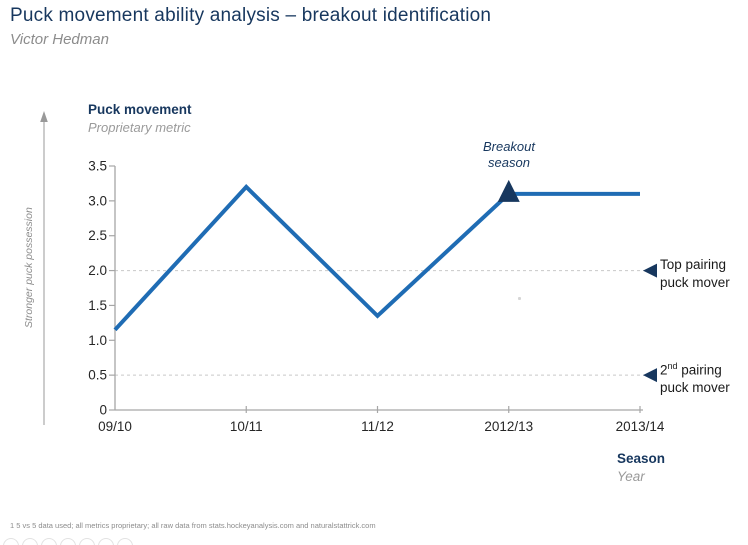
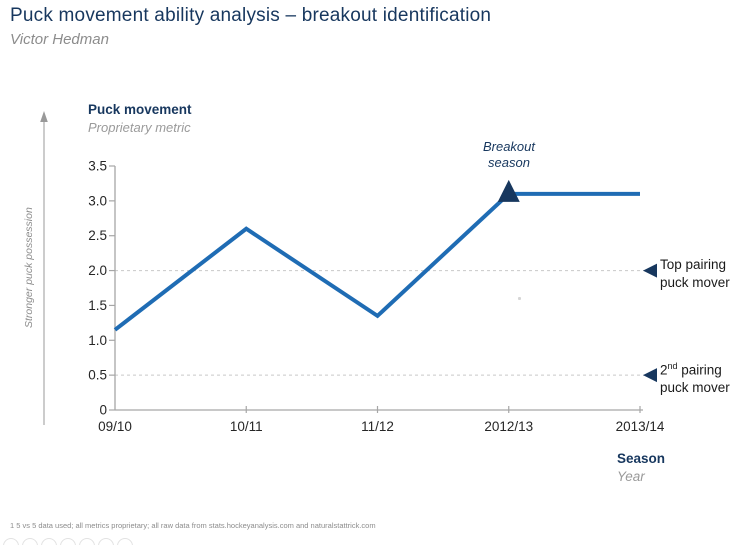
10/11: 3.2 -> 2.6
